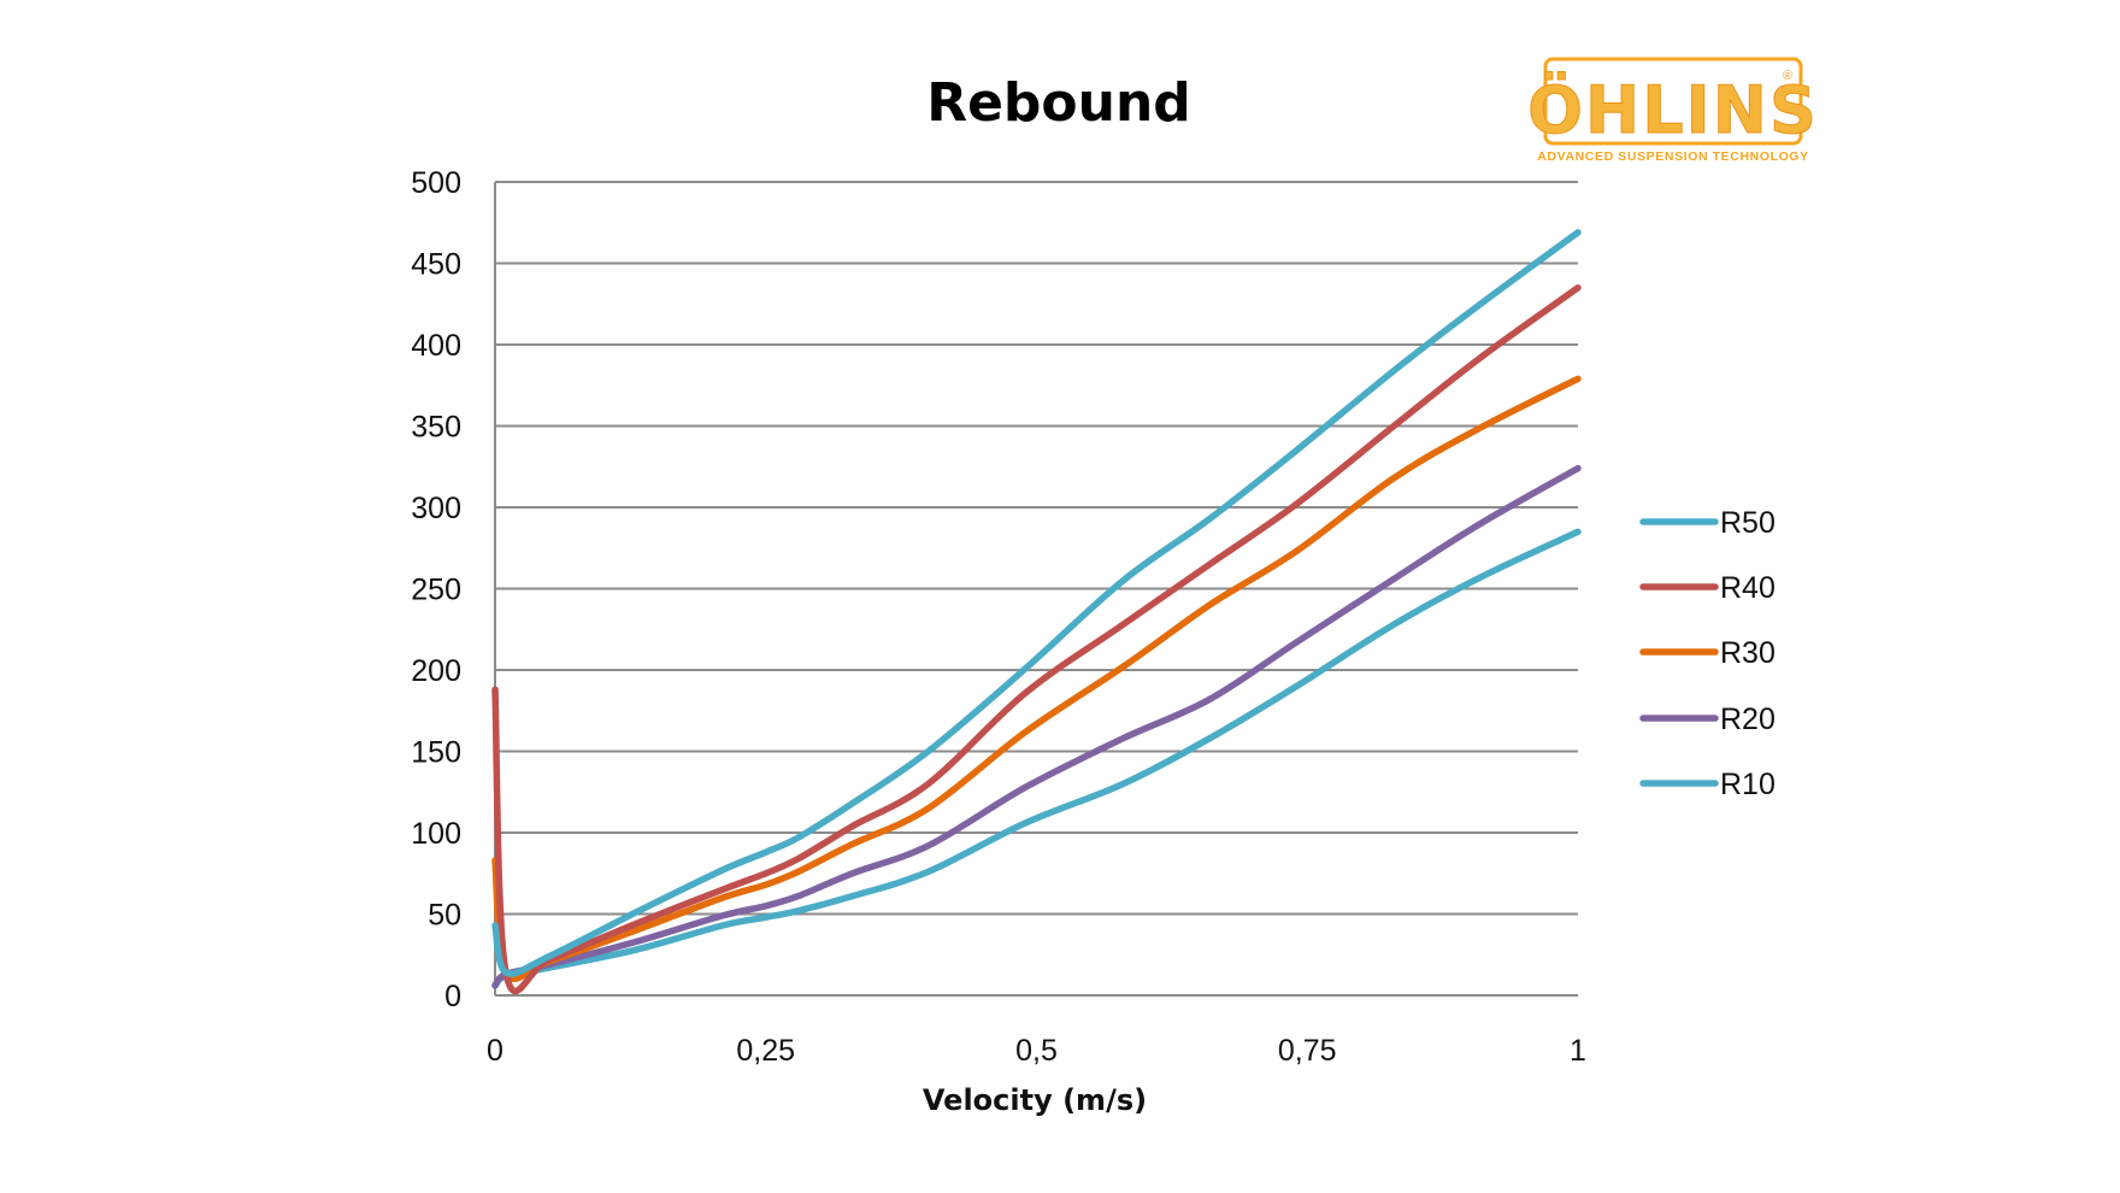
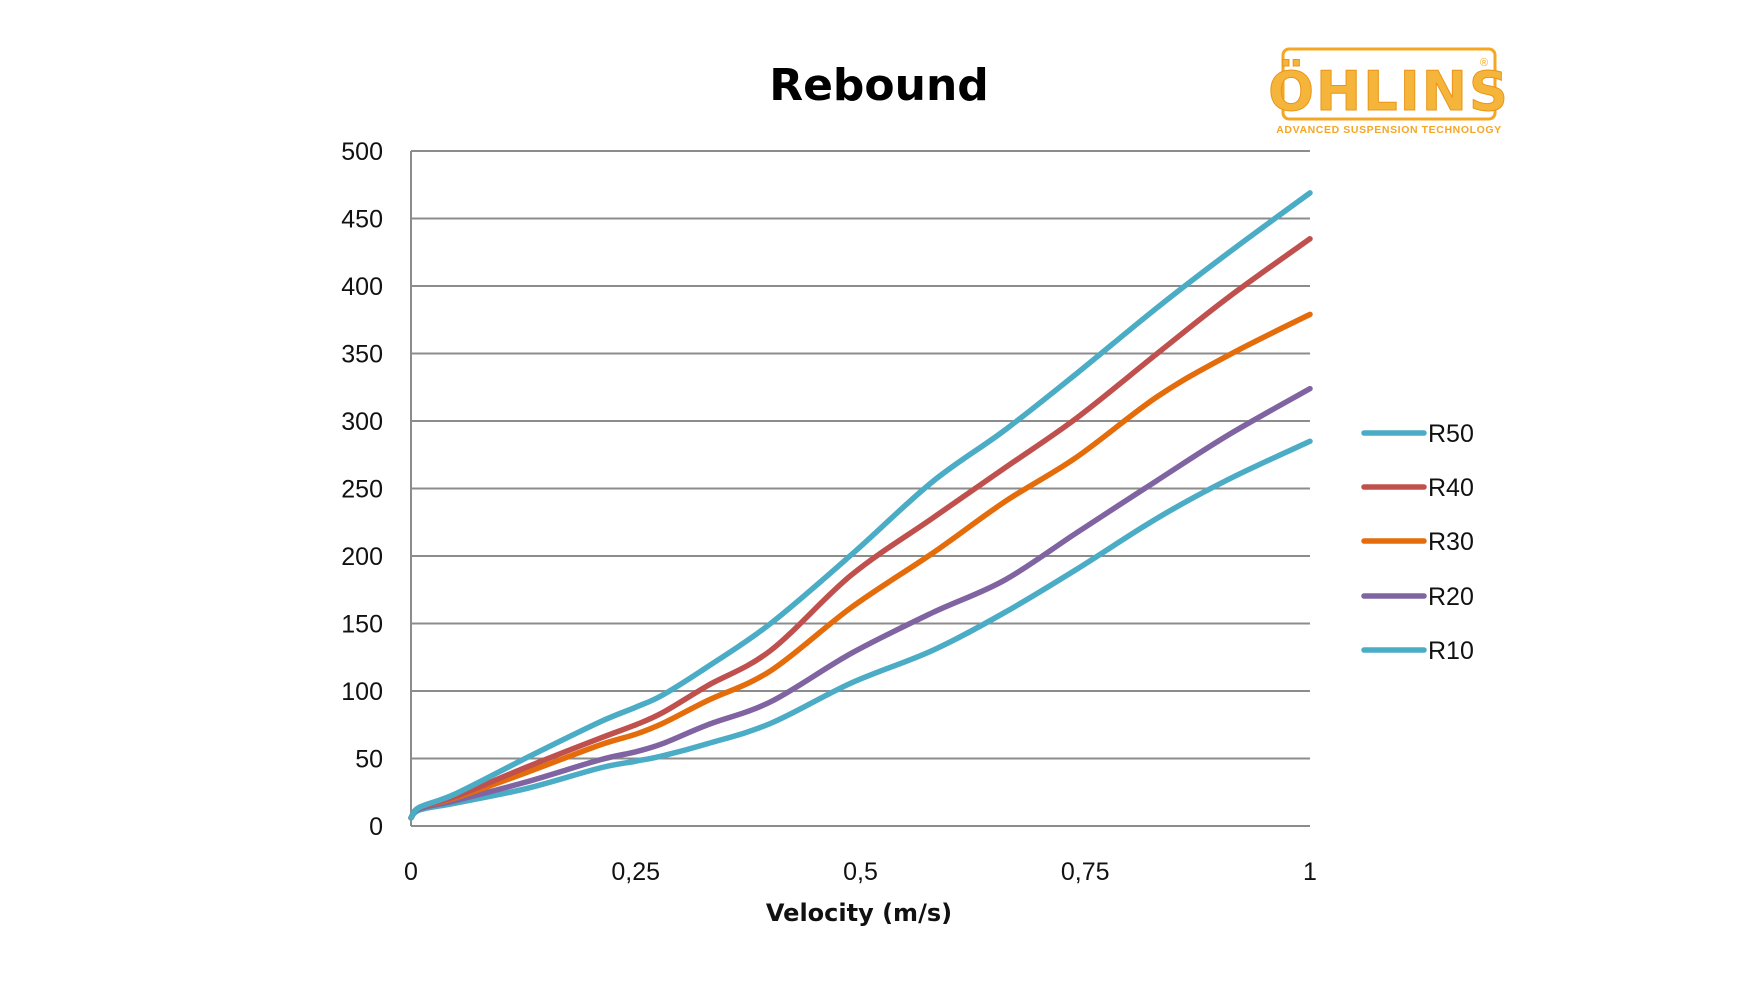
R50/0: 43 -> 6
R40/0: 188 -> 6
R30/0: 83 -> 6
